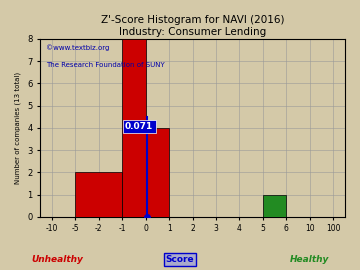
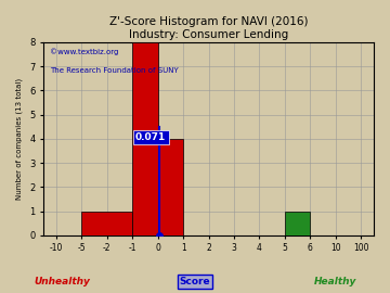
-2: 2 -> 1
